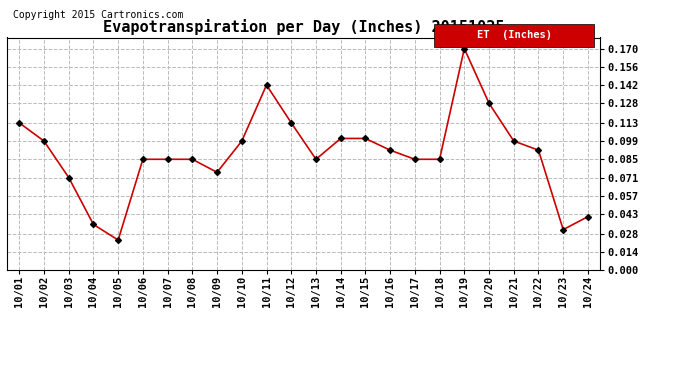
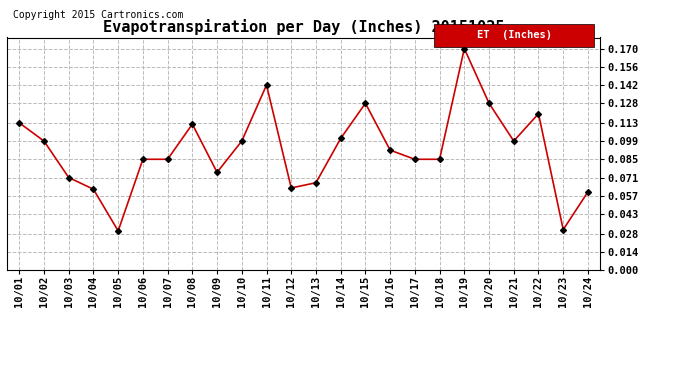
10/04: 0.035 -> 0.062
10/05: 0.023 -> 0.030
10/08: 0.085 -> 0.112
10/12: 0.113 -> 0.063
10/13: 0.085 -> 0.067
10/15: 0.101 -> 0.128
10/22: 0.092 -> 0.120
10/24: 0.041 -> 0.060
